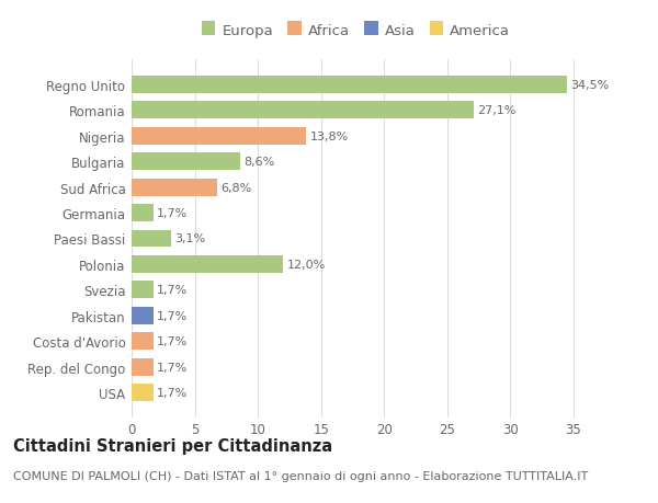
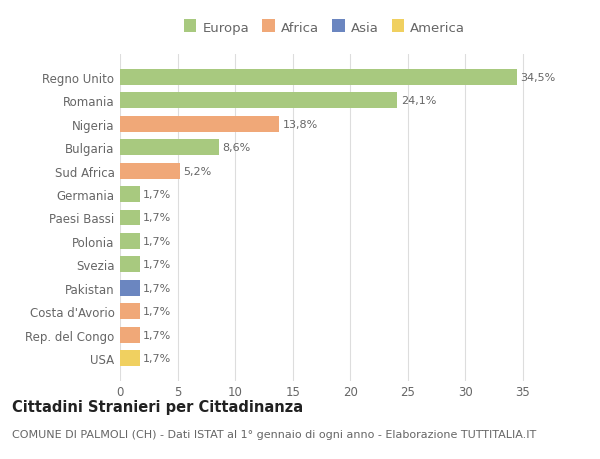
Romania: 27,1% -> 24,1%
Sud Africa: 6,8% -> 5,2%
Paesi Bassi: 3,1% -> 1,7%
Polonia: 12,0% -> 1,7%
